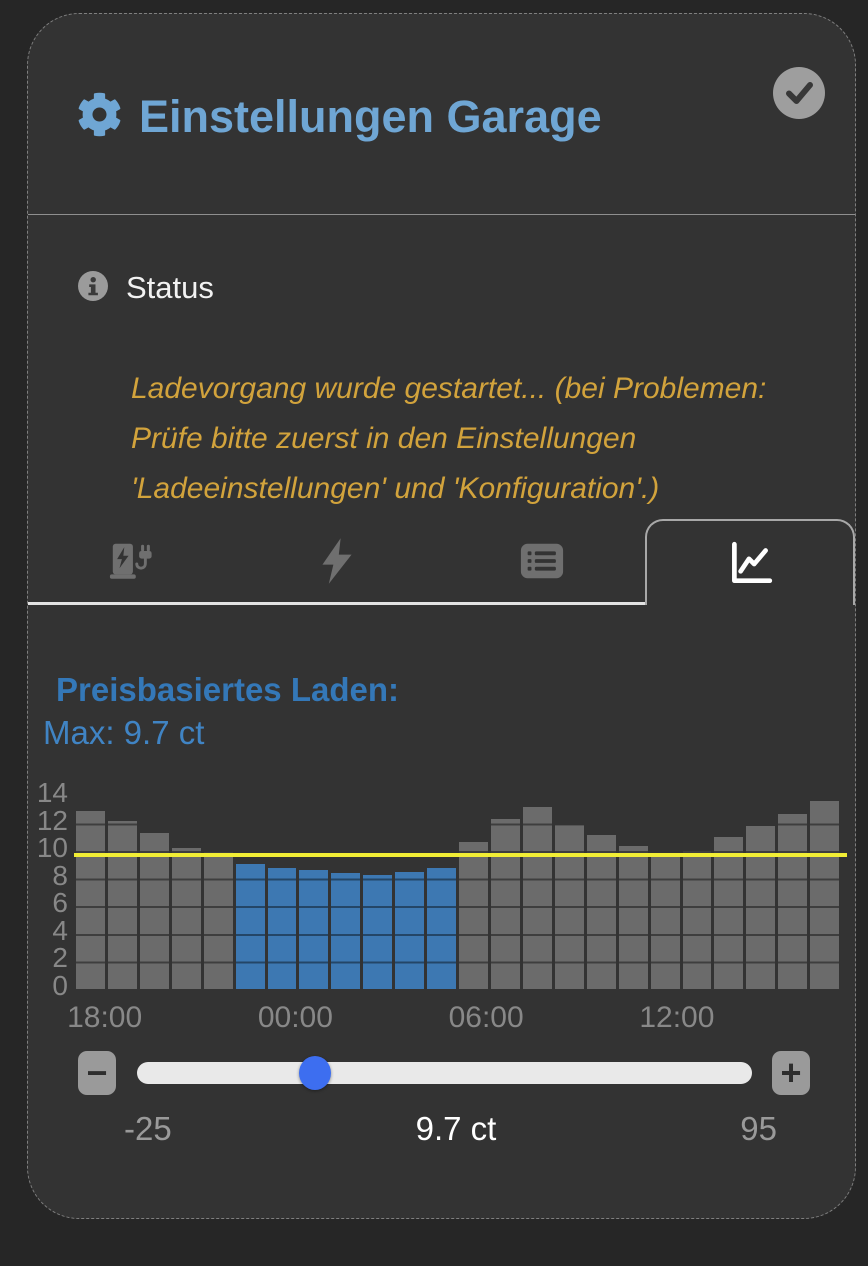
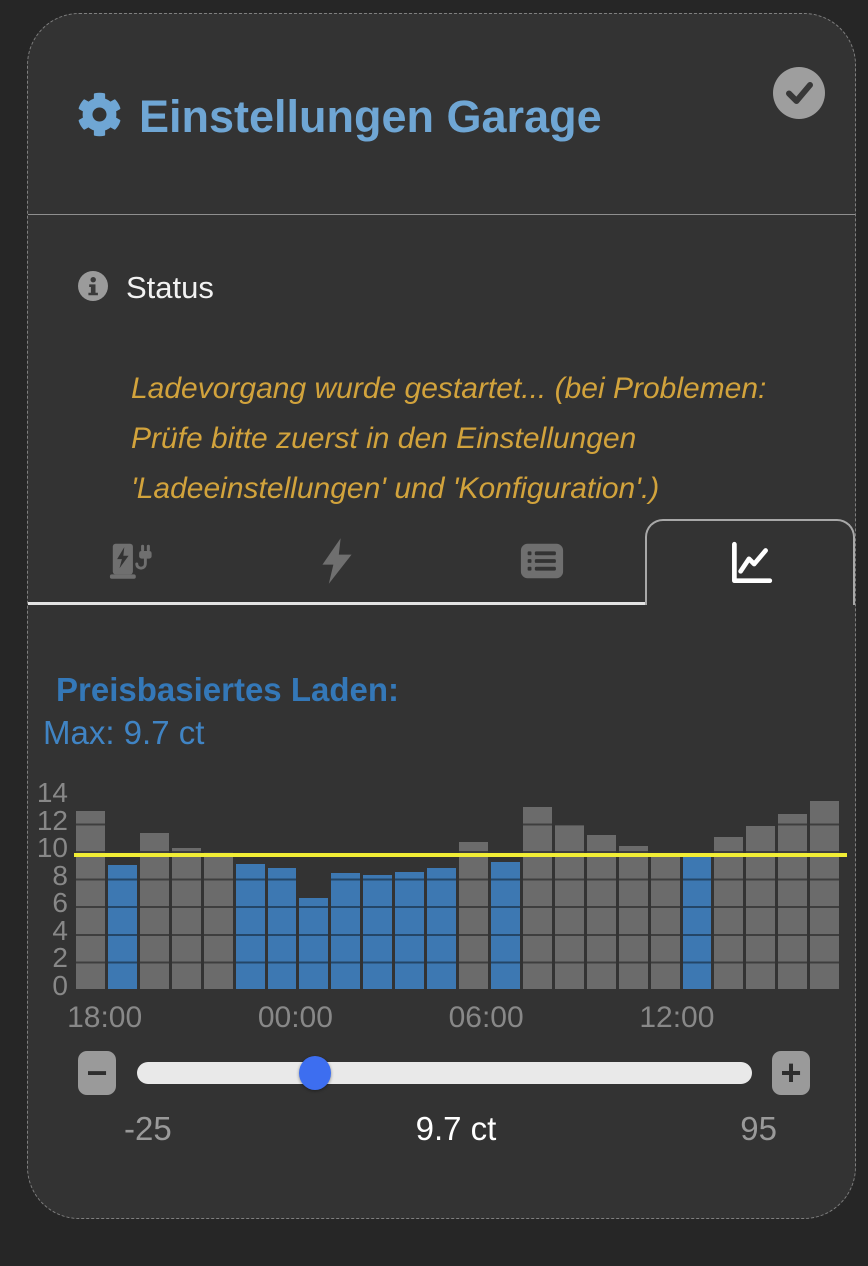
18:00: 12.2 -> 9.0
00:00: 8.6 -> 6.6
06:00: 12.3 -> 9.2
12:00: 10.1 -> 9.6
